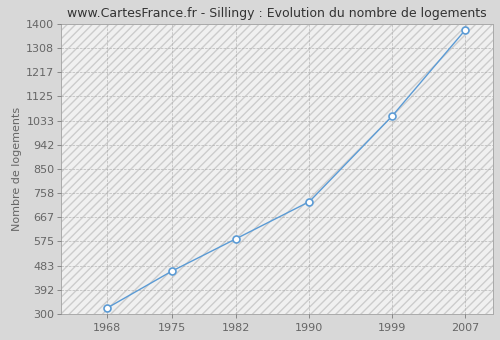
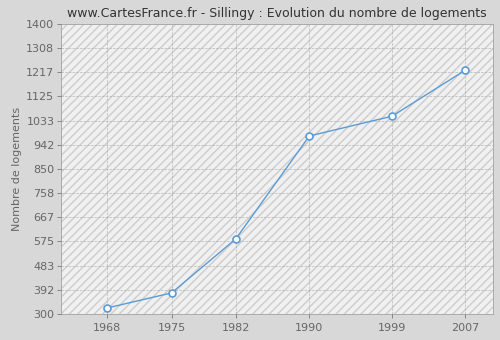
1975: 462 -> 380
1990: 726 -> 975
2007: 1378 -> 1225
